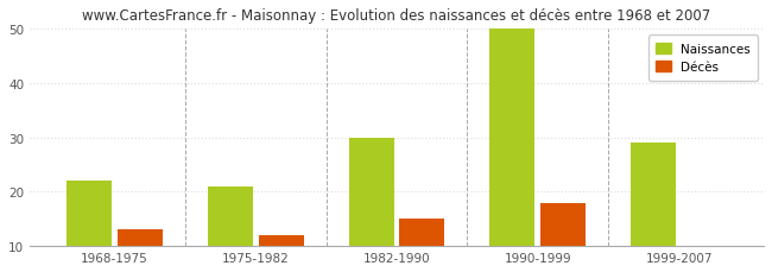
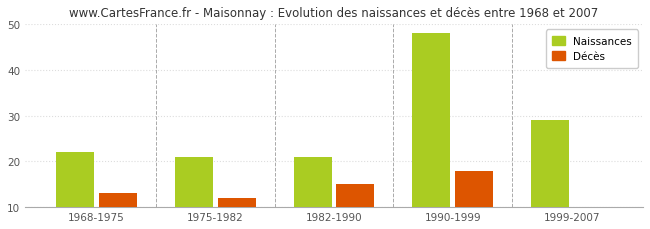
Naissances/1982-1990: 30 -> 21
Naissances/1990-1999: 50 -> 48
